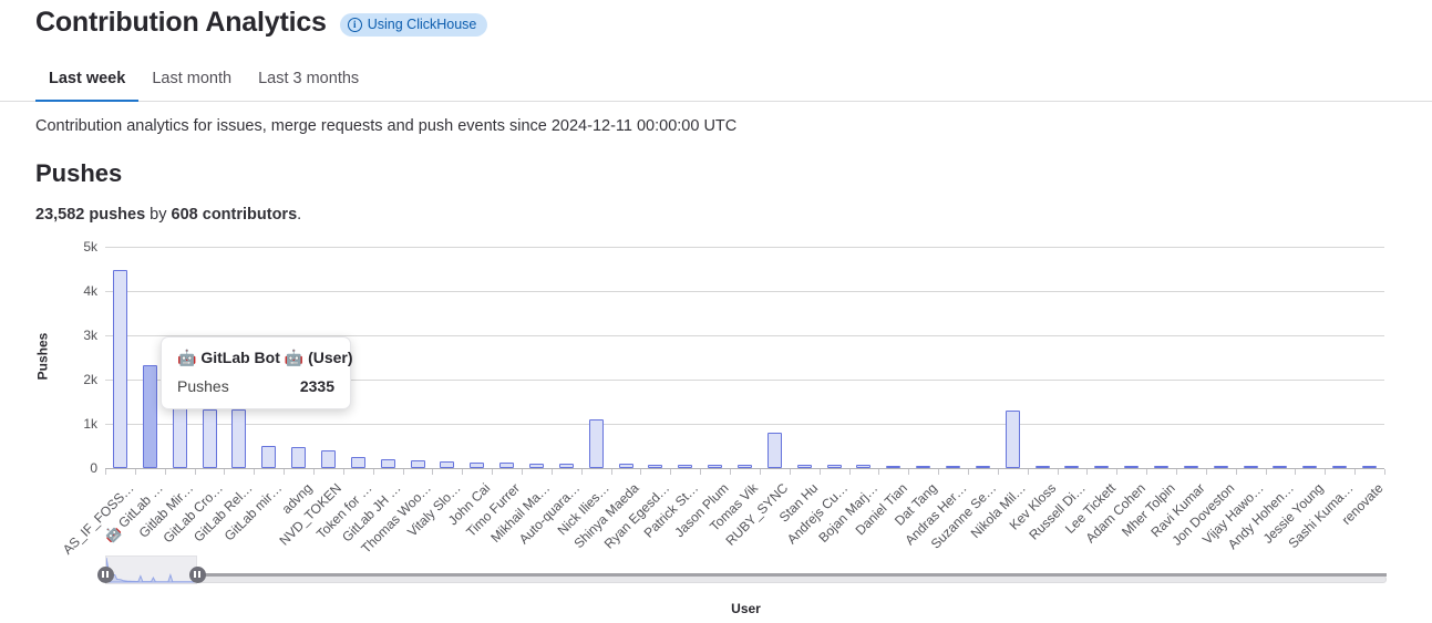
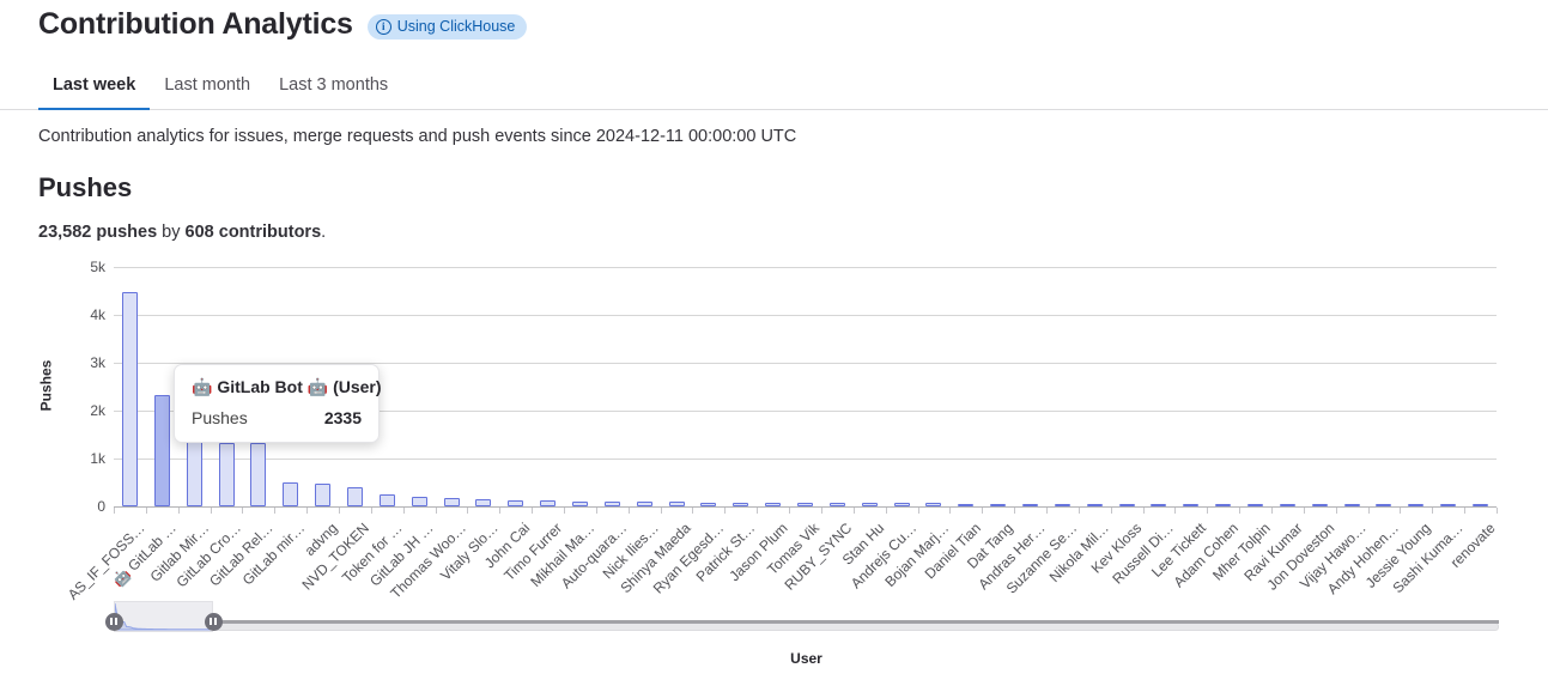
Nick Ilies…: 1.1k -> 0.1k
RUBY_SYNC: 0.8k -> 0.1k
Nikola Mil…: 1.3k -> 0.1k
